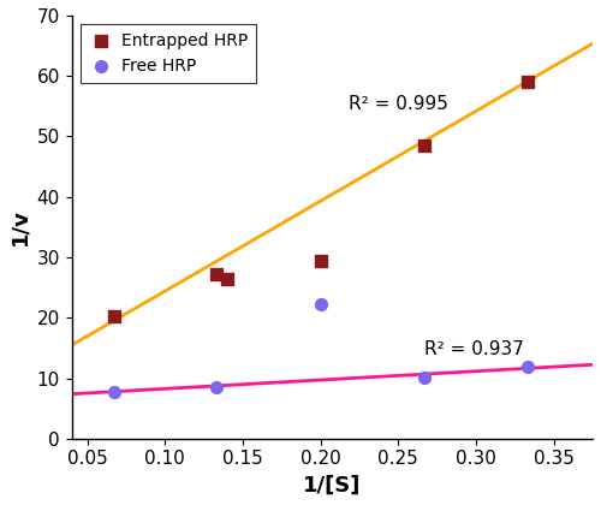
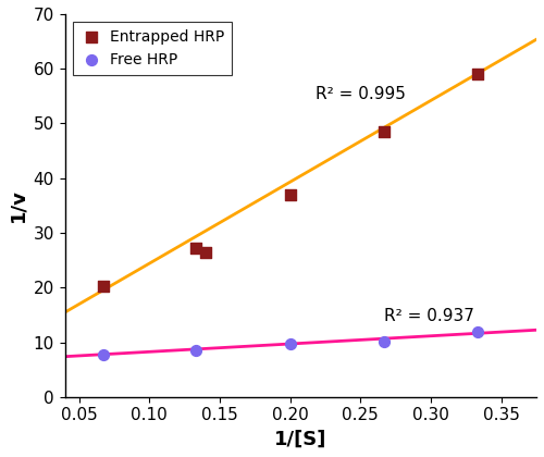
Entrapped HRP/0.20: 29.4 -> 37.0
Free HRP/0.20: 22.2 -> 9.8
